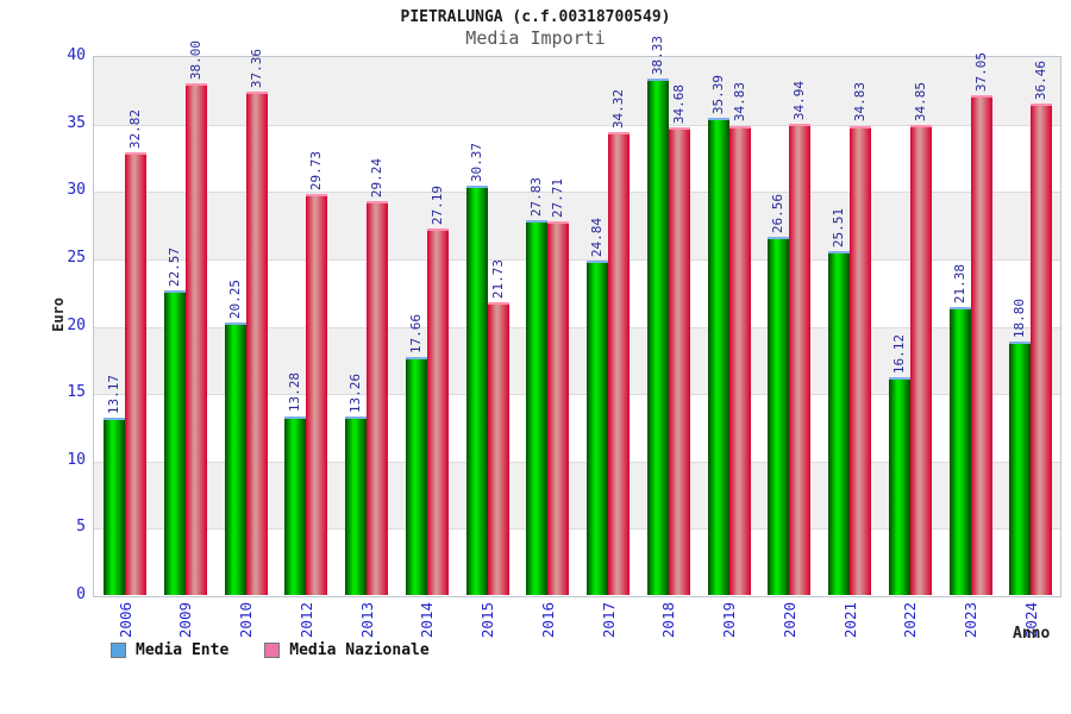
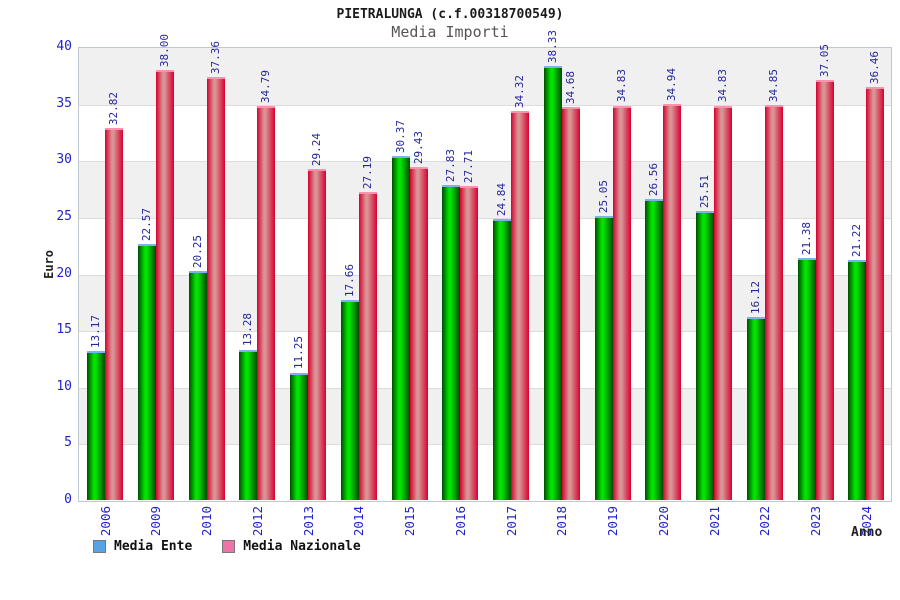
Media Nazionale/2012: 29.73 -> 34.79
Media Ente/2013: 13.26 -> 11.25
Media Nazionale/2015: 21.73 -> 29.43
Media Ente/2019: 35.39 -> 25.05
Media Ente/2024: 18.80 -> 21.22
